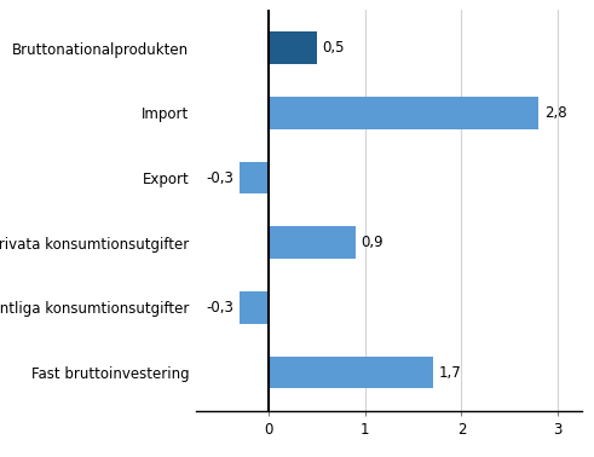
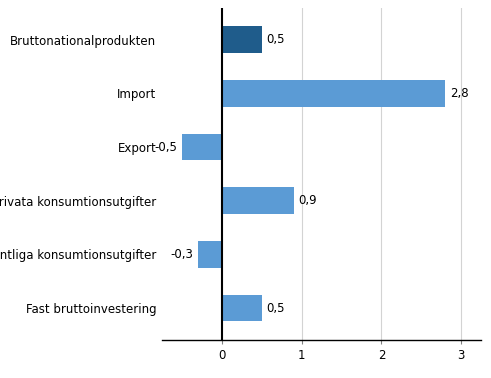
Export: -0,3 -> -0,5
Fast bruttoinvestering: 1,7 -> 0,5
